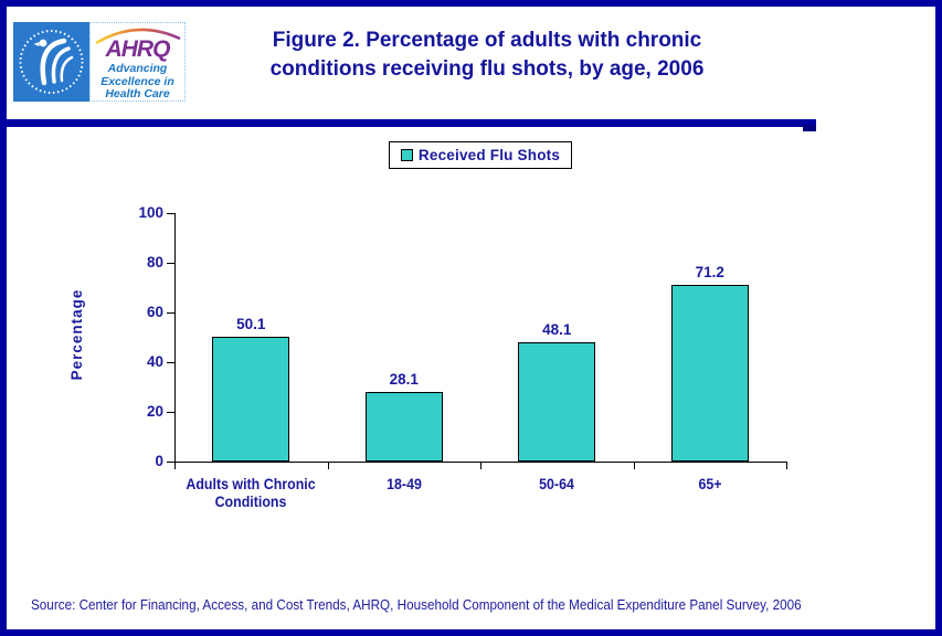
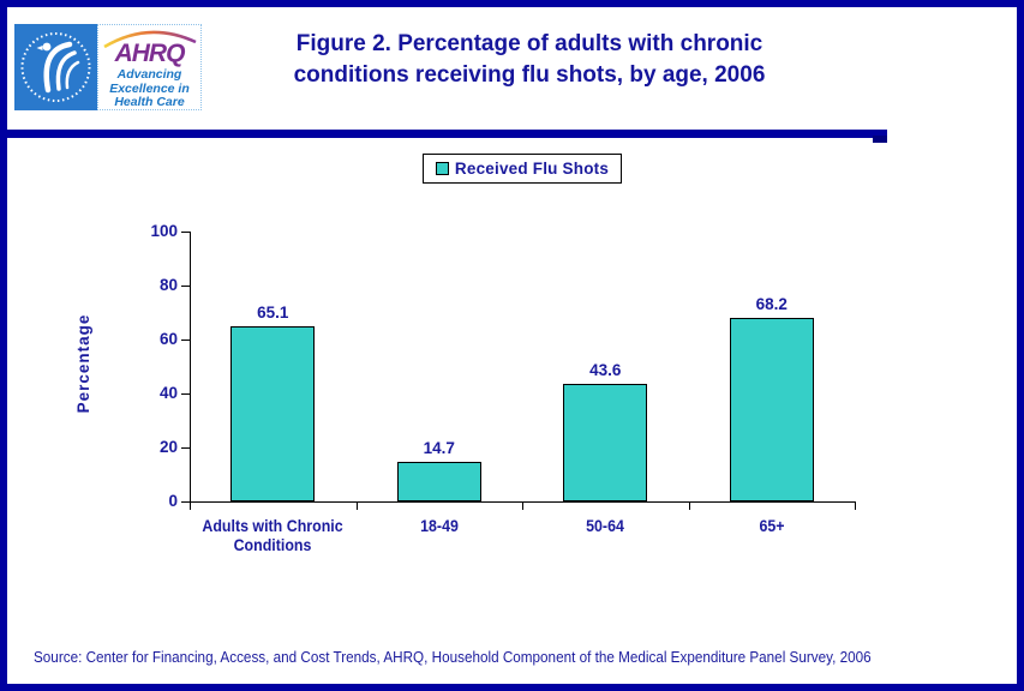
Adults with Chronic Conditions: 50.1 -> 65.1
18-49: 28.1 -> 14.7
50-64: 48.1 -> 43.6
65+: 71.2 -> 68.2
